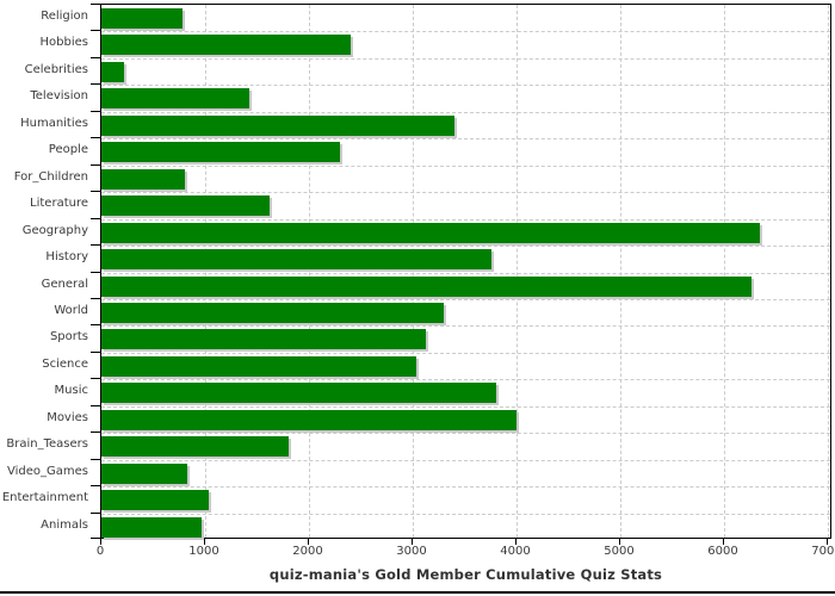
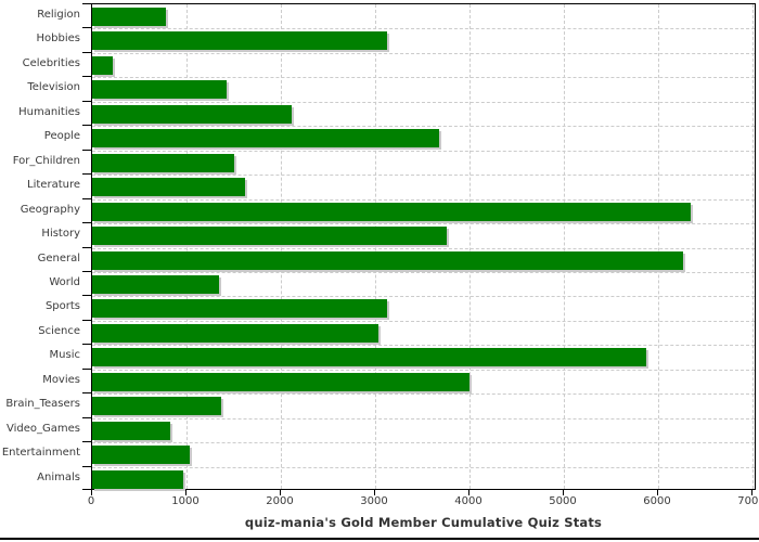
Hobbies: 2400 -> 3100
Humanities: 3400 -> 2100
People: 2300 -> 3700
For_Children: 800 -> 1500
World: 3300 -> 1400
Music: 3800 -> 5900
Brain_Teasers: 1800 -> 1400
